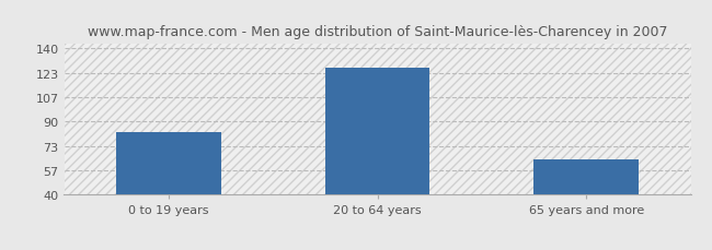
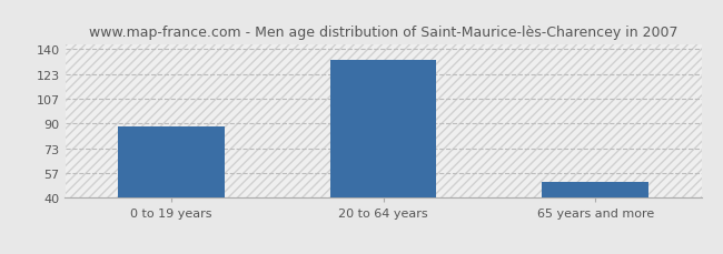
0 to 19 years: 83 -> 88
20 to 64 years: 127 -> 133
65 years and more: 64 -> 51
